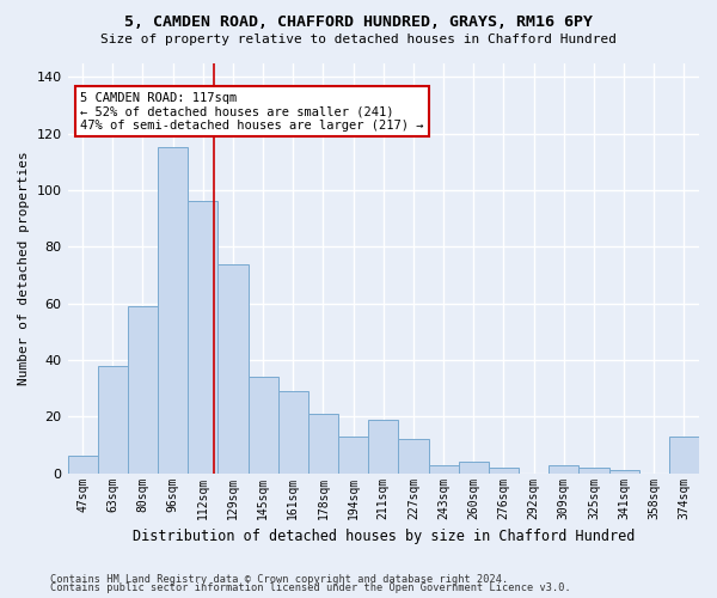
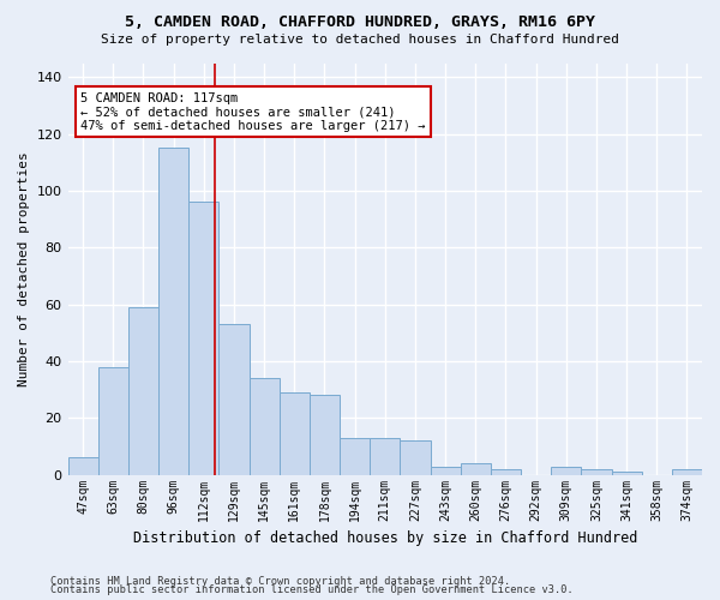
129sqm: 74 -> 53
178sqm: 21 -> 28
211sqm: 19 -> 13
374sqm: 13 -> 2
